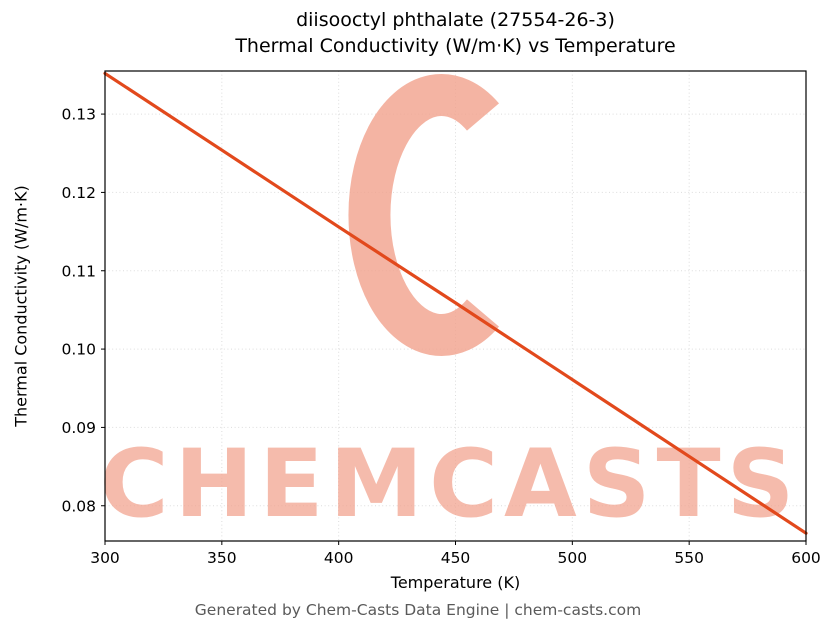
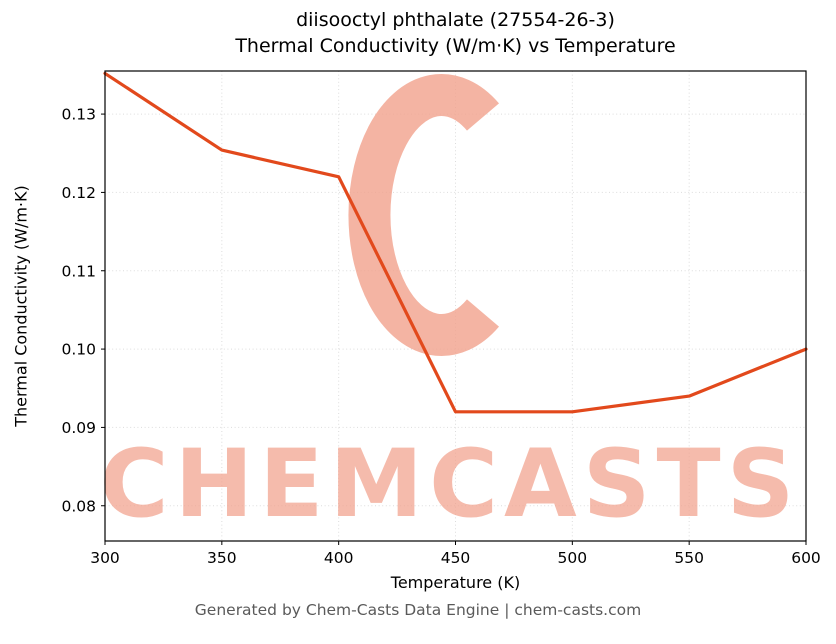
400: 0.116 -> 0.122
450: 0.106 -> 0.092
500: 0.096 -> 0.092
550: 0.086 -> 0.094
600: 0.076 -> 0.100
